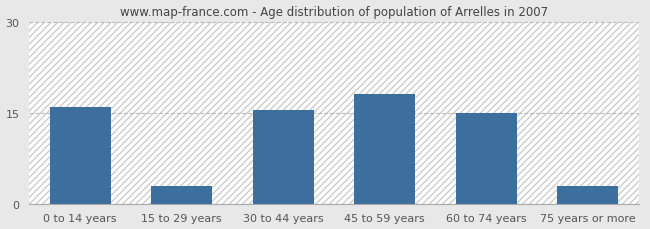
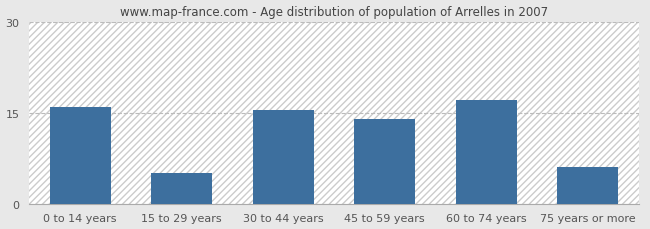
15 to 29 years: 3.0 -> 5.0
45 to 59 years: 18.0 -> 14.0
60 to 74 years: 15.0 -> 17.0
75 years or more: 3.0 -> 6.0
